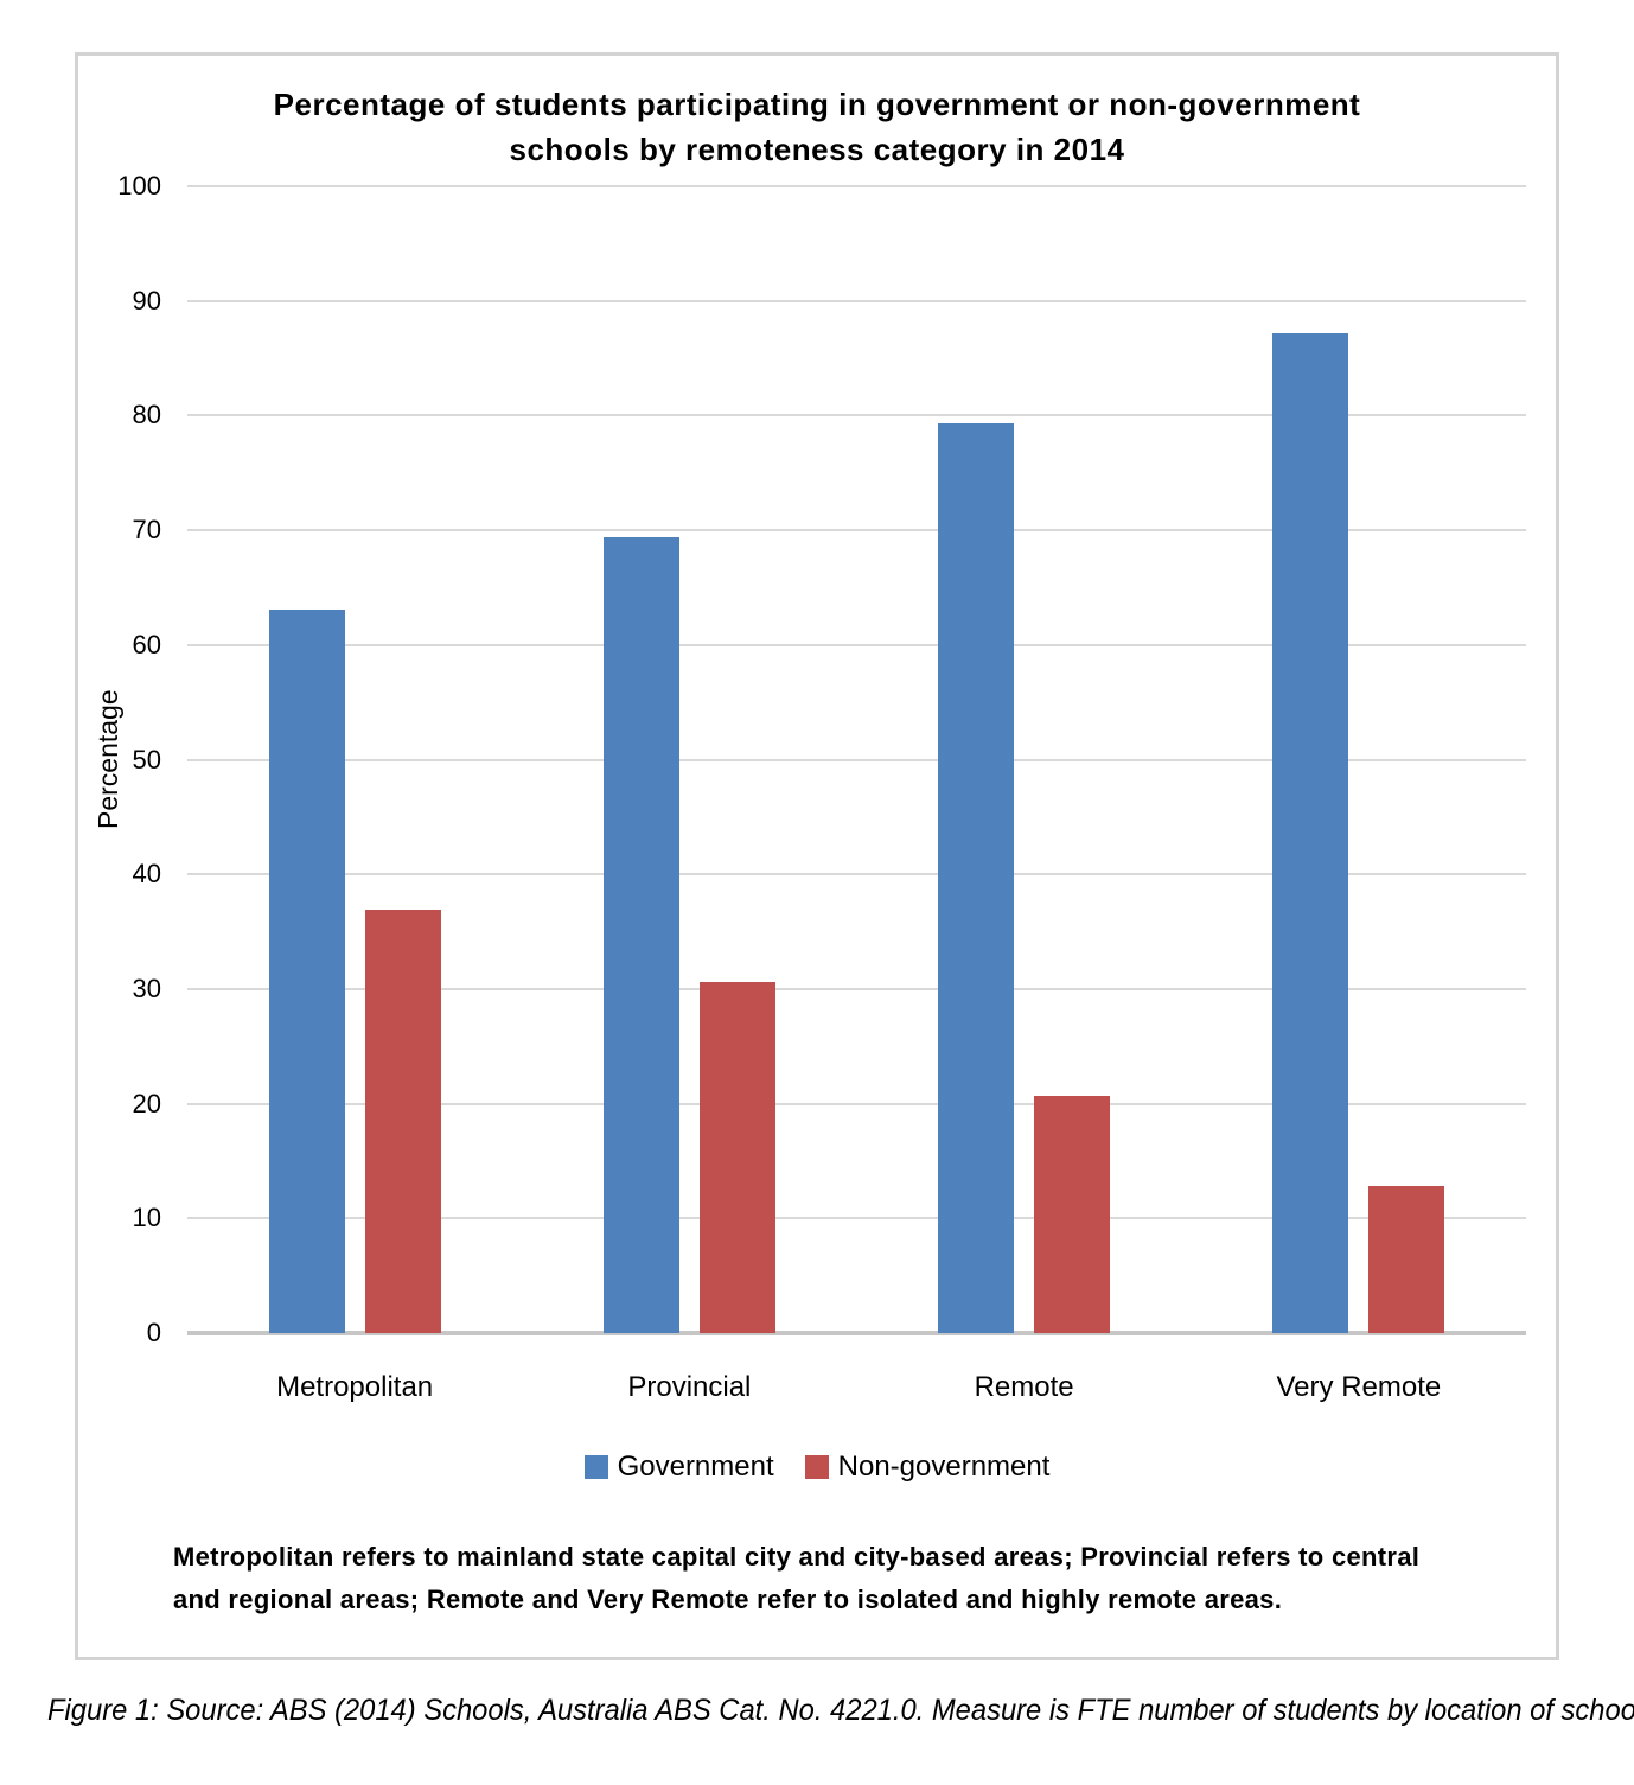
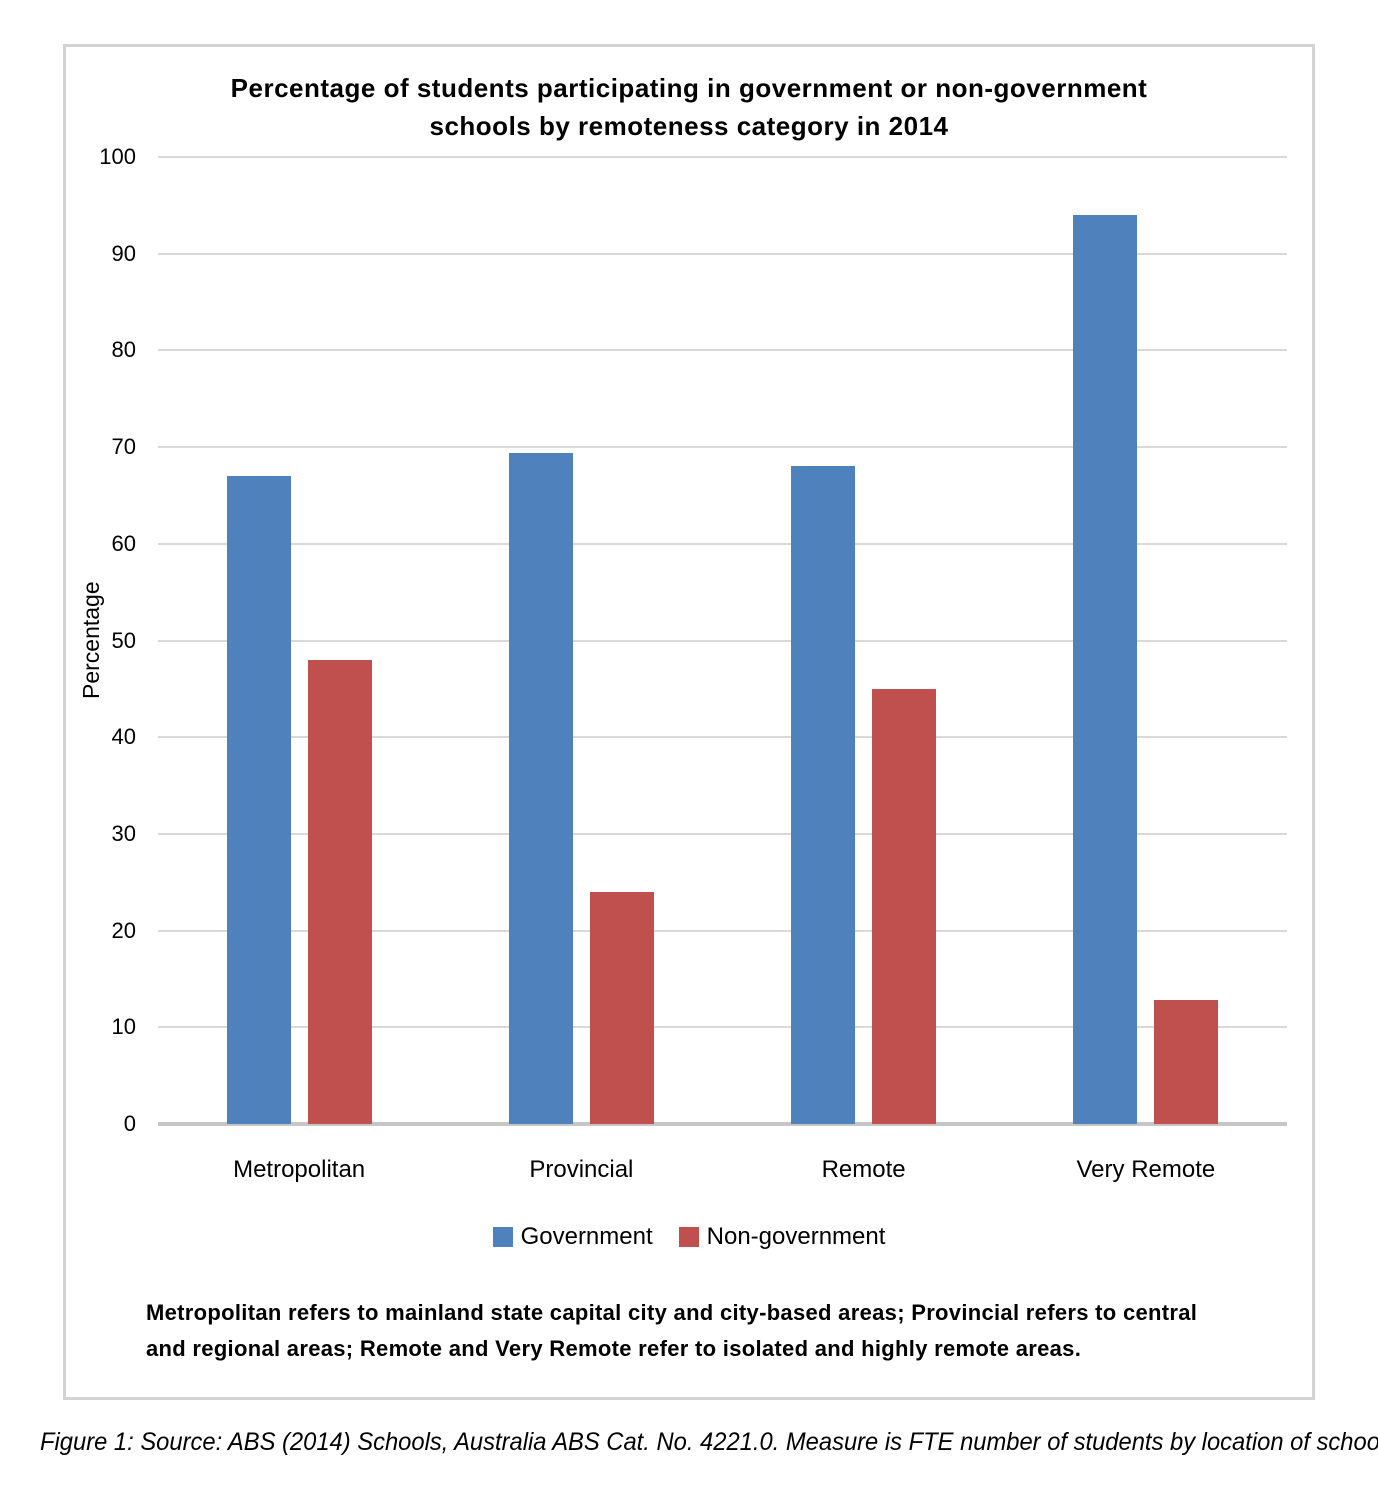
Government/Metropolitan: 63 -> 67
Non-government/Metropolitan: 37 -> 48
Non-government/Provincial: 31 -> 24
Government/Remote: 79 -> 68
Non-government/Remote: 21 -> 45
Government/Very Remote: 87 -> 94
